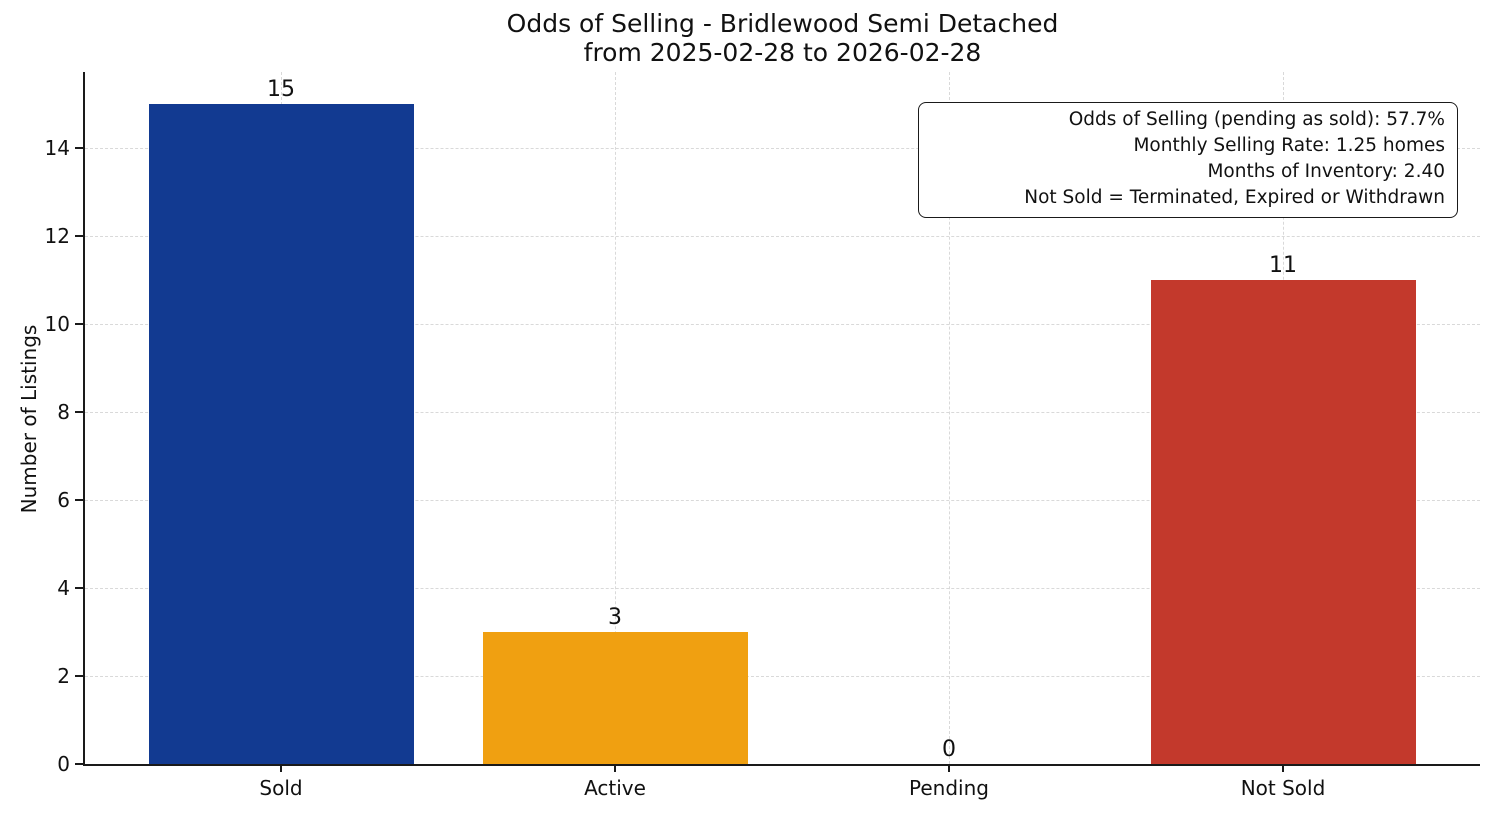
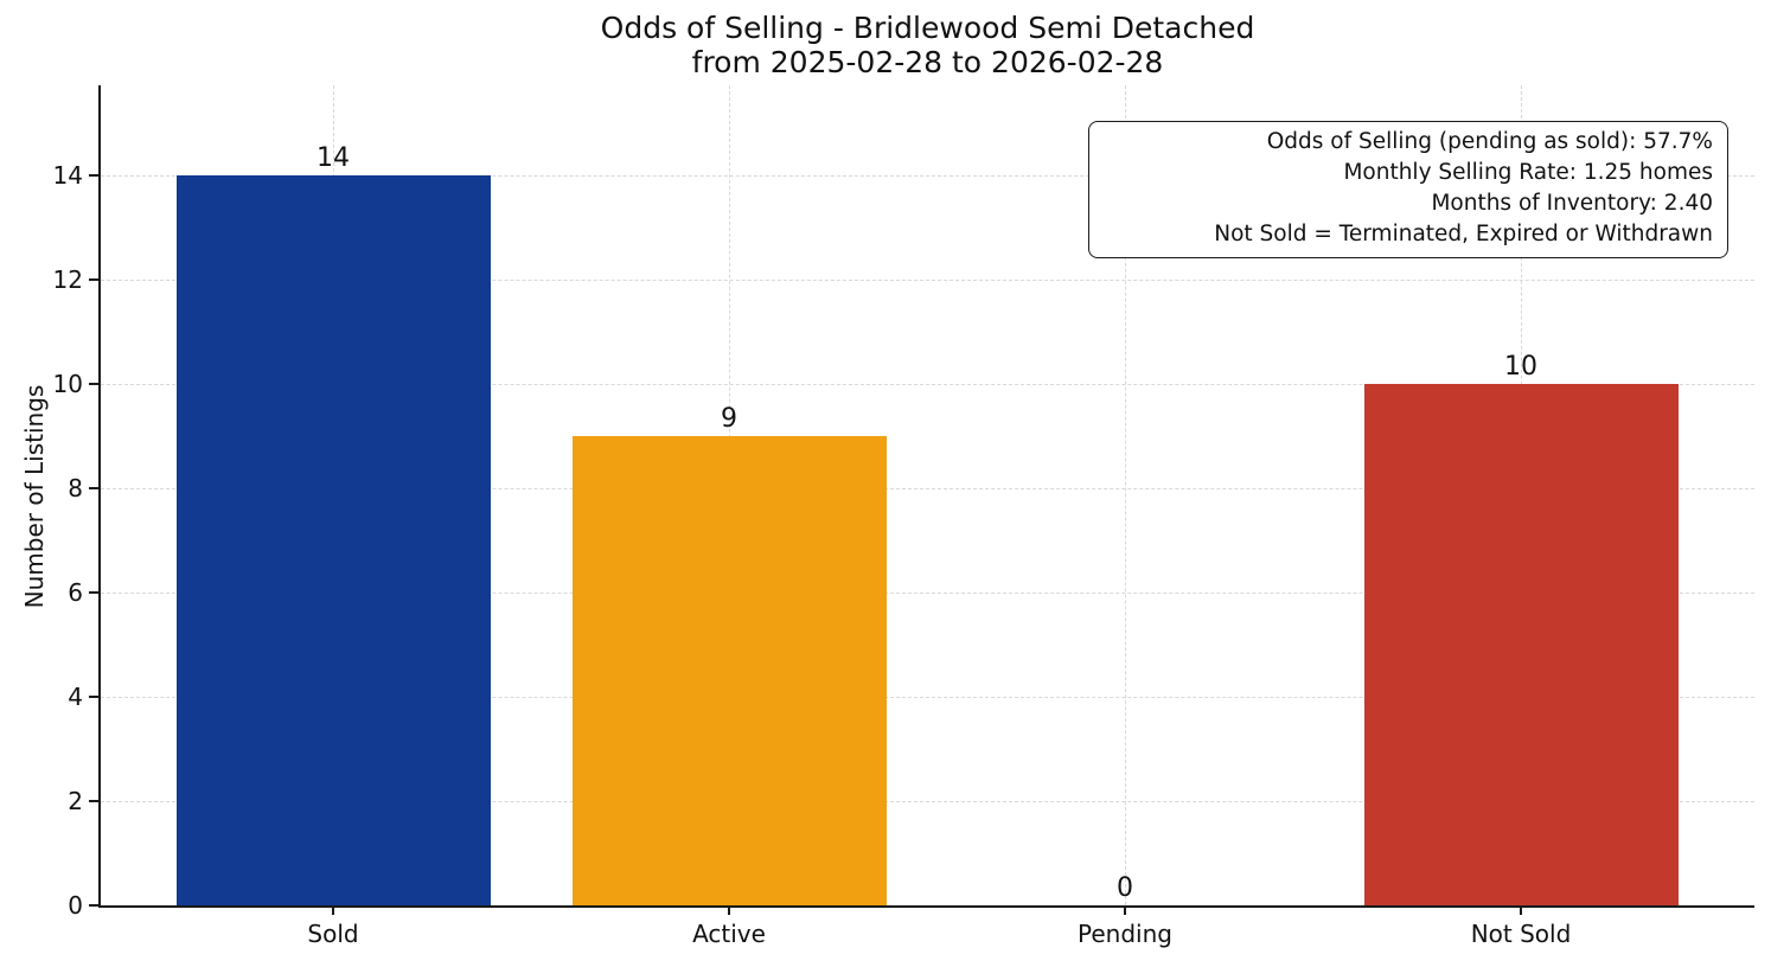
Sold: 15 -> 14
Active: 3 -> 9
Not Sold: 11 -> 10
